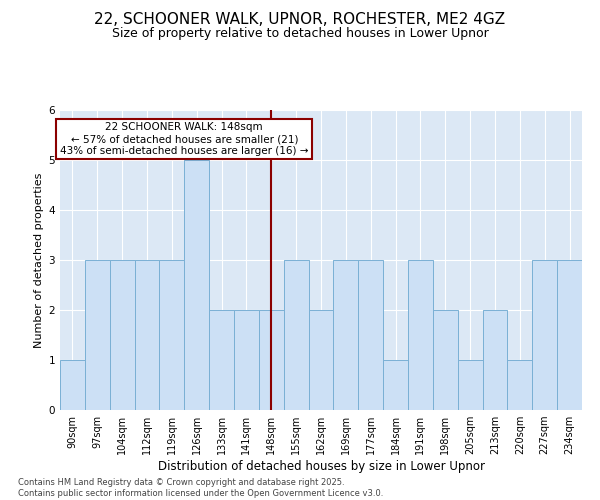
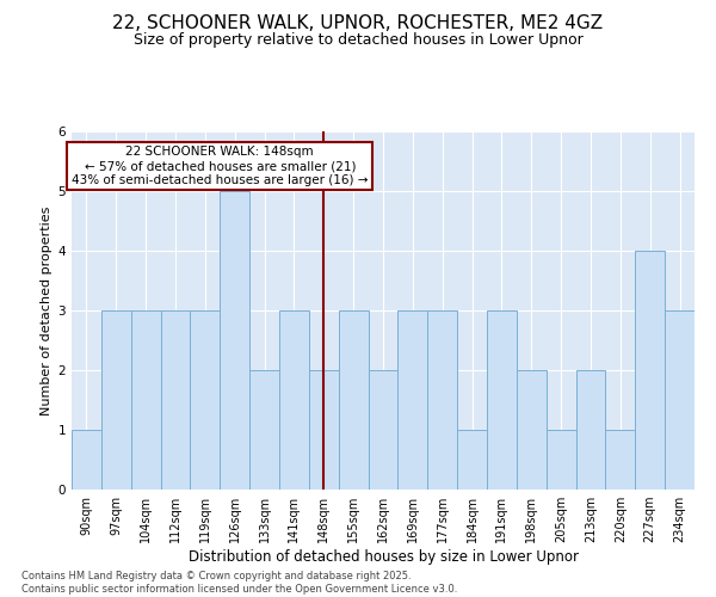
141sqm: 2 -> 3
227sqm: 3 -> 4
